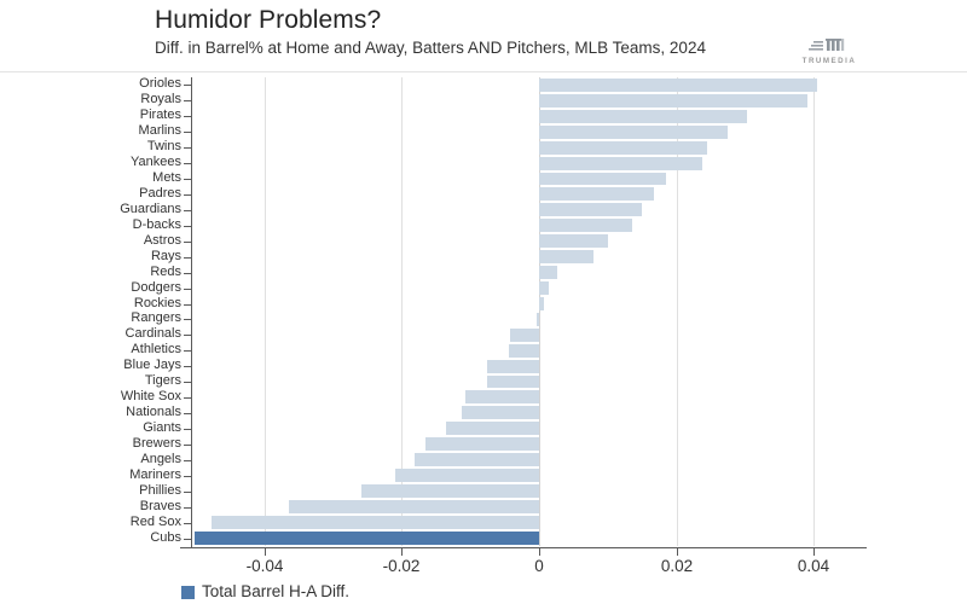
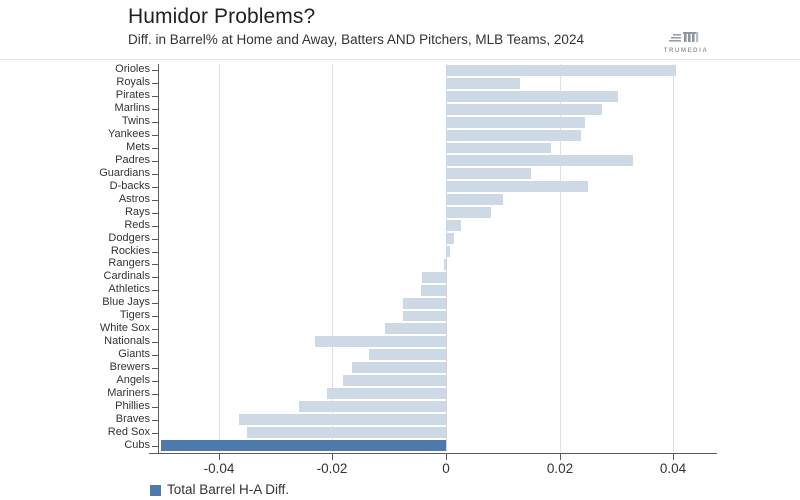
Royals: 0.039 -> 0.013
Padres: 0.017 -> 0.033
D-backs: 0.013 -> 0.025
Nationals: -0.011 -> -0.023
Red Sox: -0.048 -> -0.035
